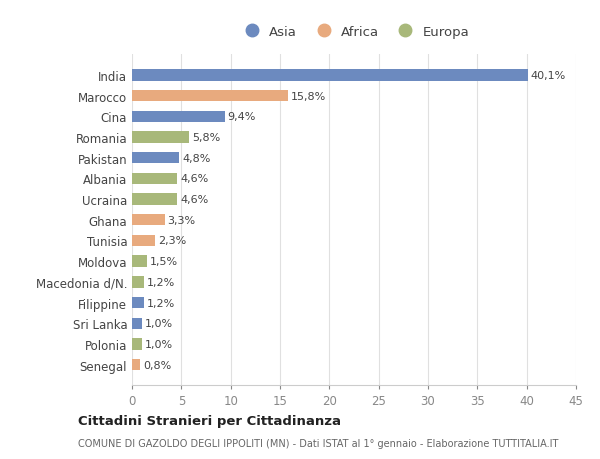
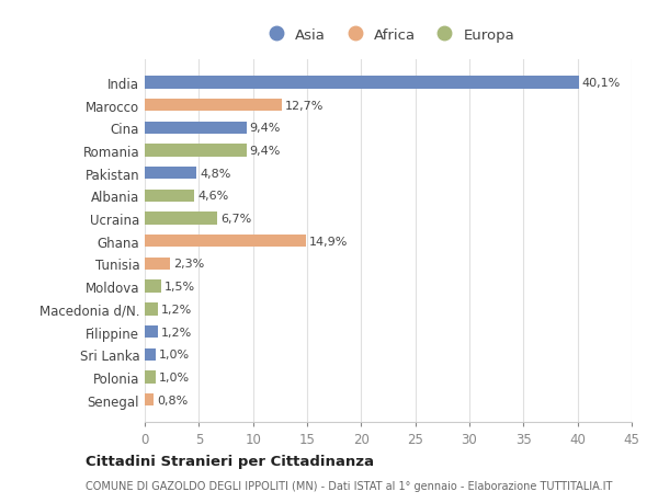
Marocco: 15,8% -> 12,7%
Romania: 5,8% -> 9,4%
Ucraina: 4,6% -> 6,7%
Ghana: 3,3% -> 14,9%
